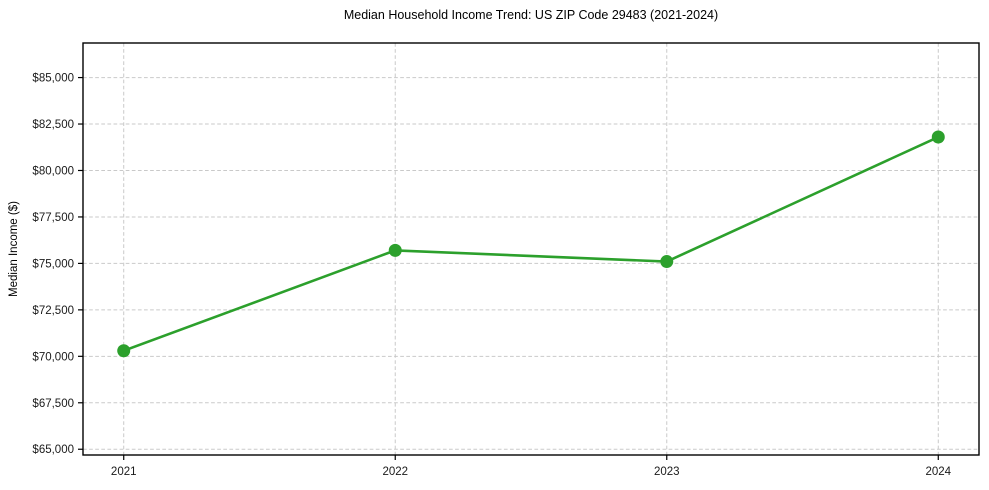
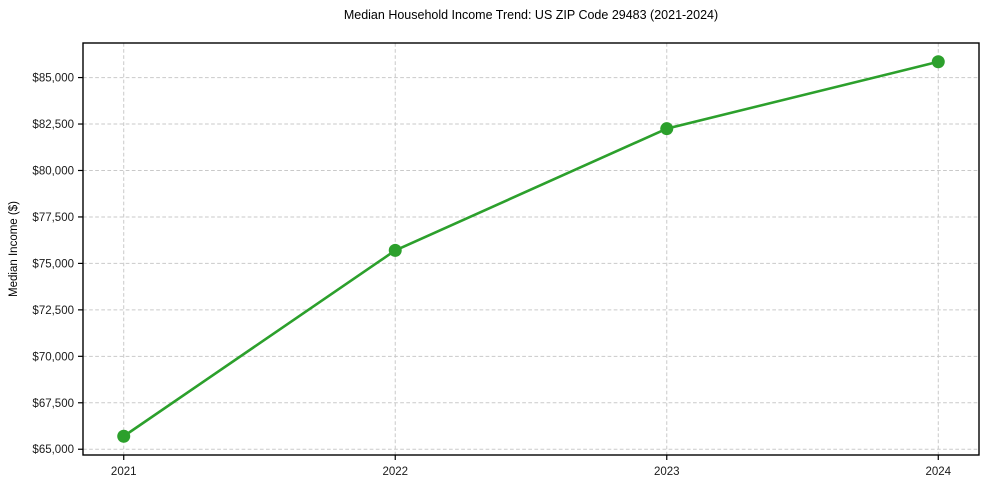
2021: $70300 -> $65700
2023: $75100 -> $82200
2024: $81800 -> $85800
